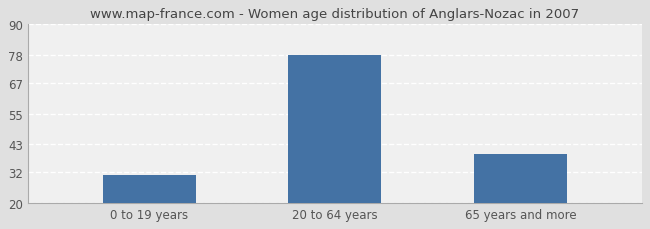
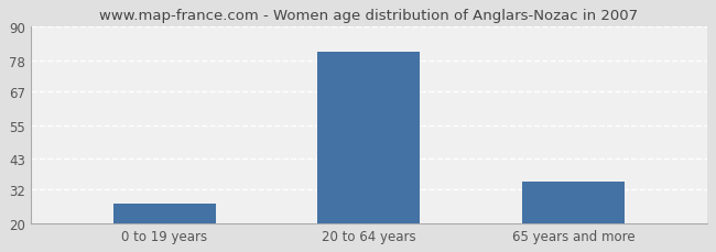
0 to 19 years: 31 -> 27
20 to 64 years: 78 -> 81
65 years and more: 39 -> 35
